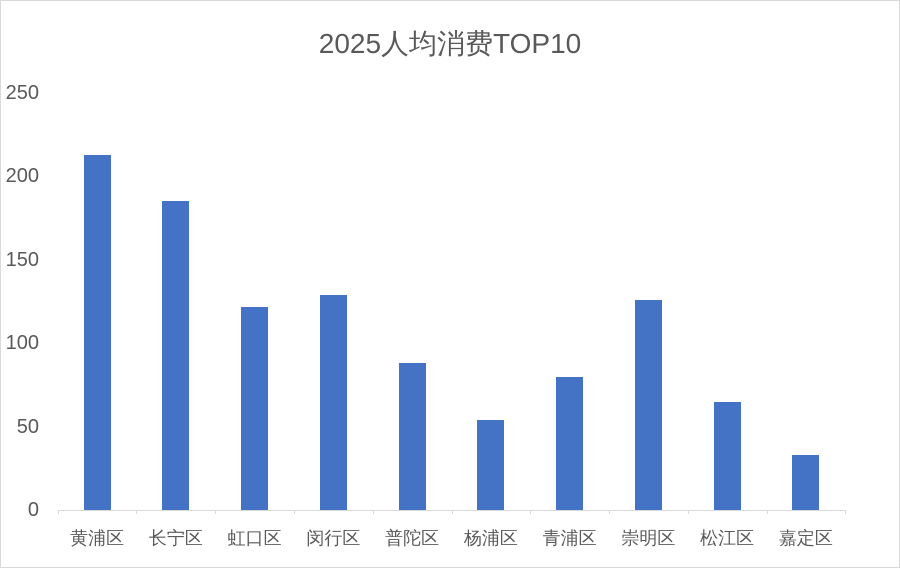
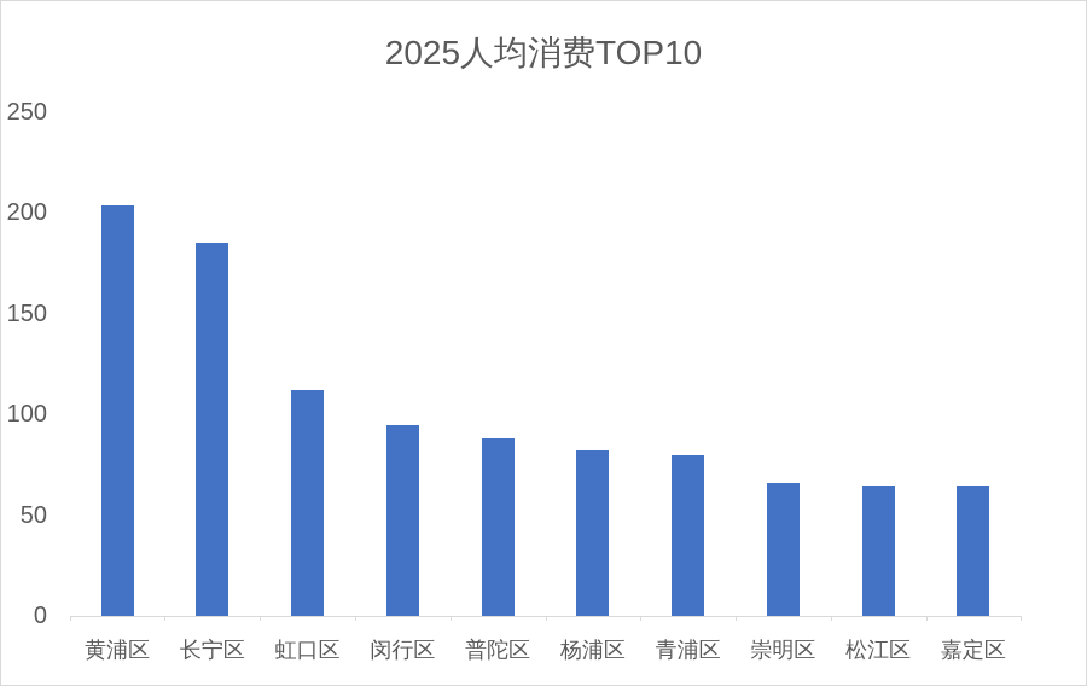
黄浦区: 213 -> 204
虹口区: 122 -> 112
闵行区: 129 -> 95
杨浦区: 54 -> 82
崇明区: 126 -> 66
嘉定区: 33 -> 65
